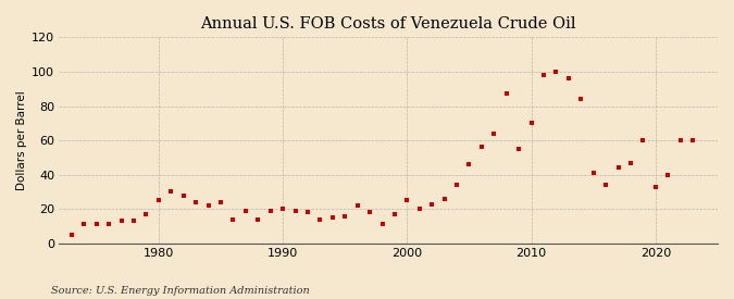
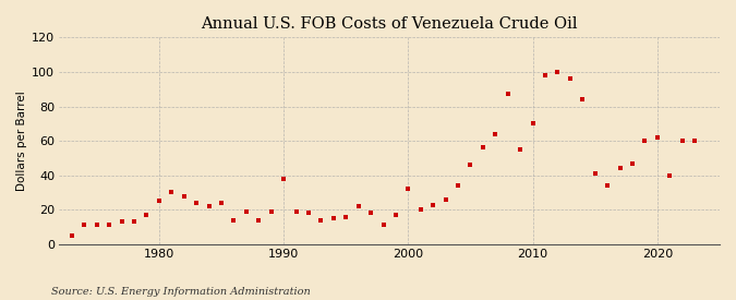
1990: 20 -> 38
2000: 25 -> 32
2020: 33 -> 62
